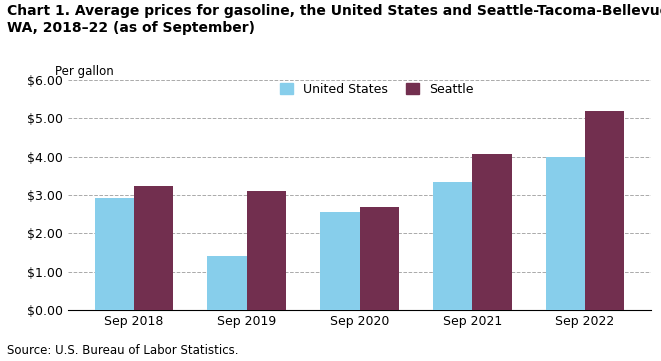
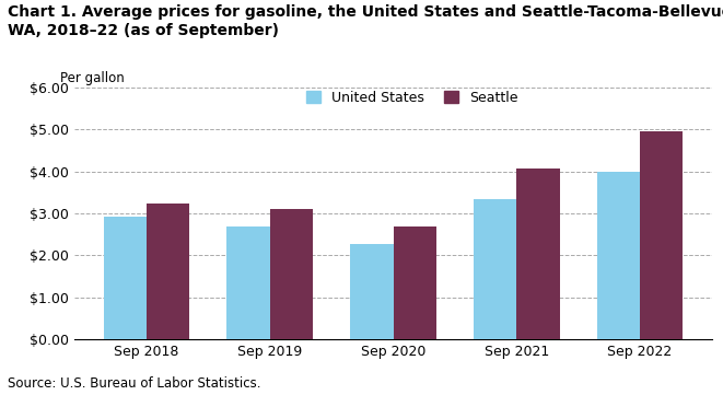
United States/Sep 2019: $1.40 -> $2.68
United States/Sep 2020: $2.55 -> $2.27
Seattle/Sep 2022: $5.20 -> $4.96
